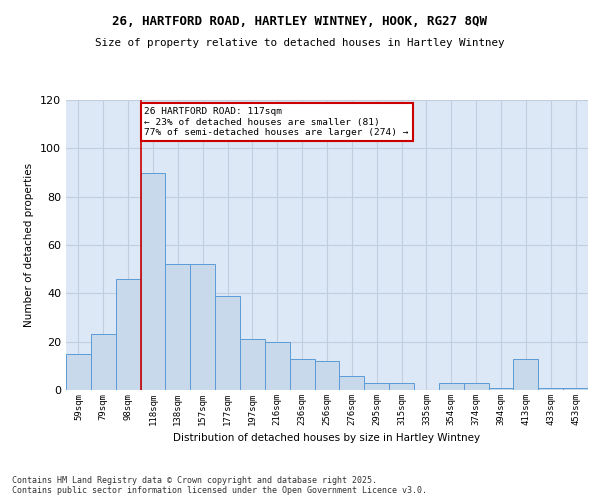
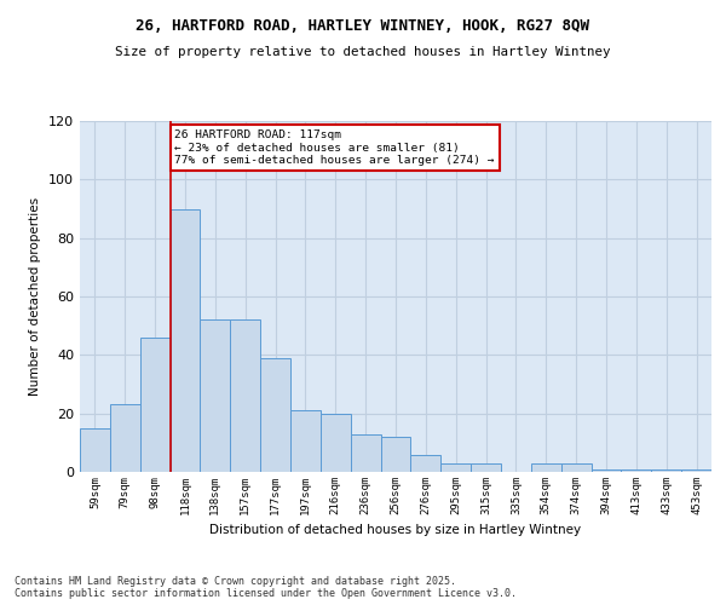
413sqm: 13 -> 1
